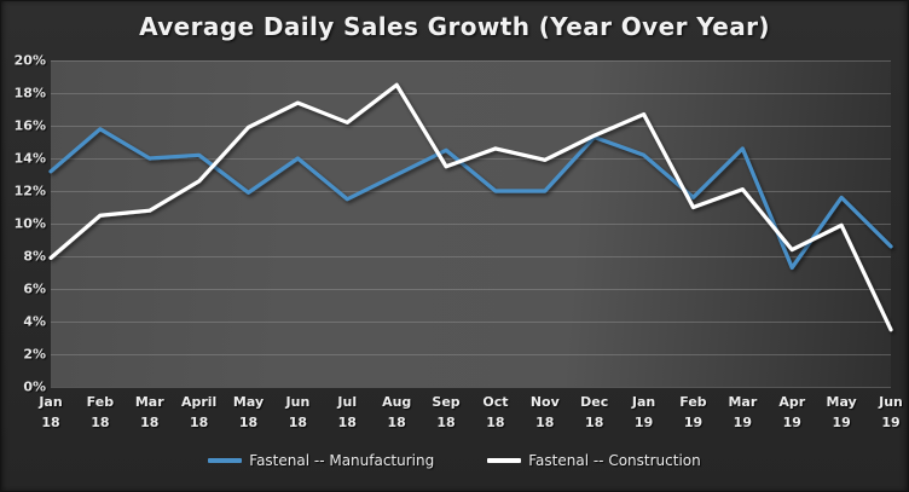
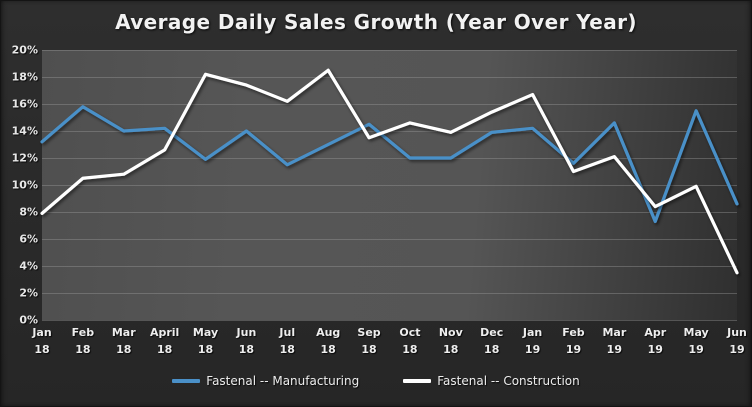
Fastenal -- Construction/May 18: 15.9% -> 18.2%
Fastenal -- Manufacturing/Dec 18: 15.3% -> 13.9%
Fastenal -- Manufacturing/May 19: 11.6% -> 15.5%
